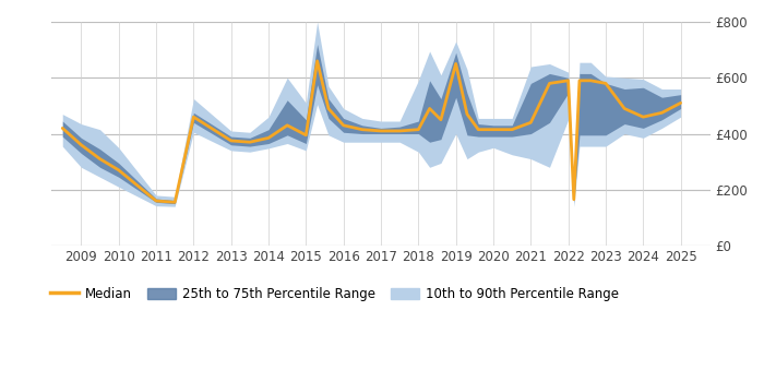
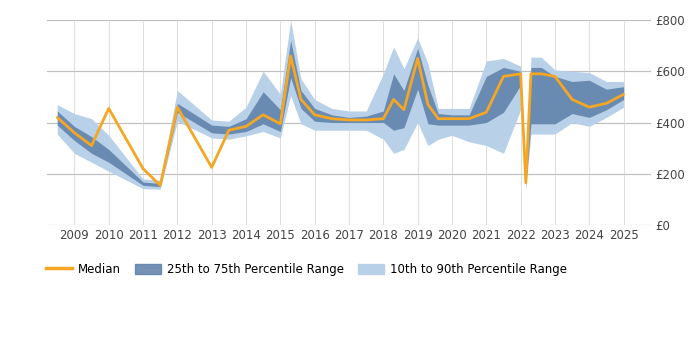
Median/2010: £270 -> £455
Median/2011: £160 -> £220
Median/2013: £375 -> £225
